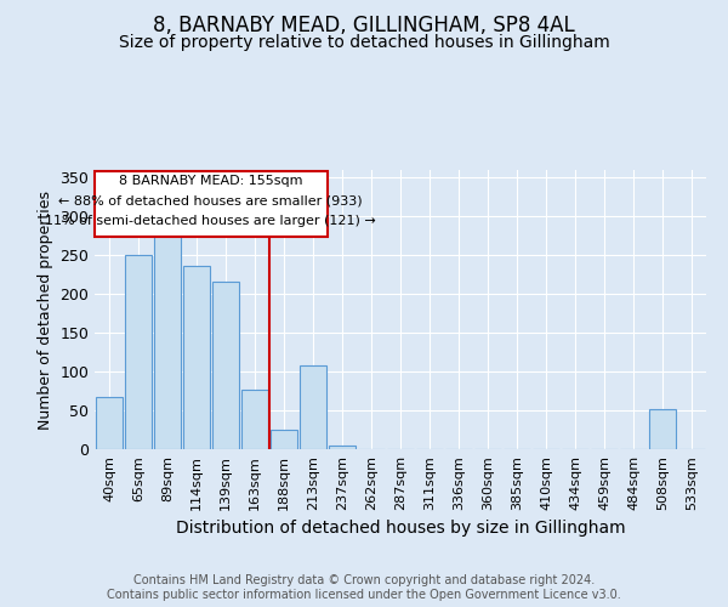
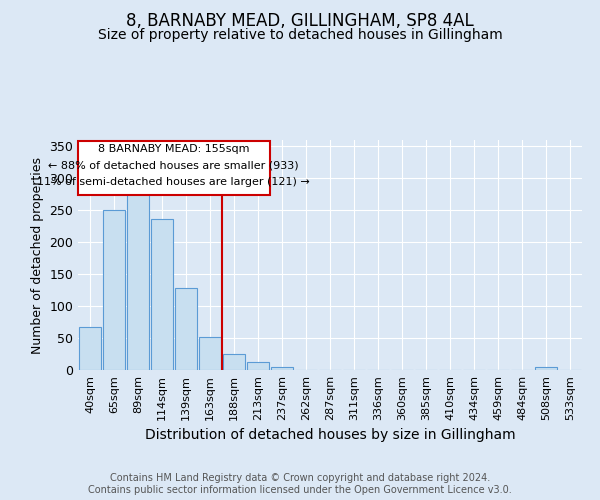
139sqm: 216 -> 128
163sqm: 76 -> 52
213sqm: 108 -> 12
508sqm: 52 -> 4
